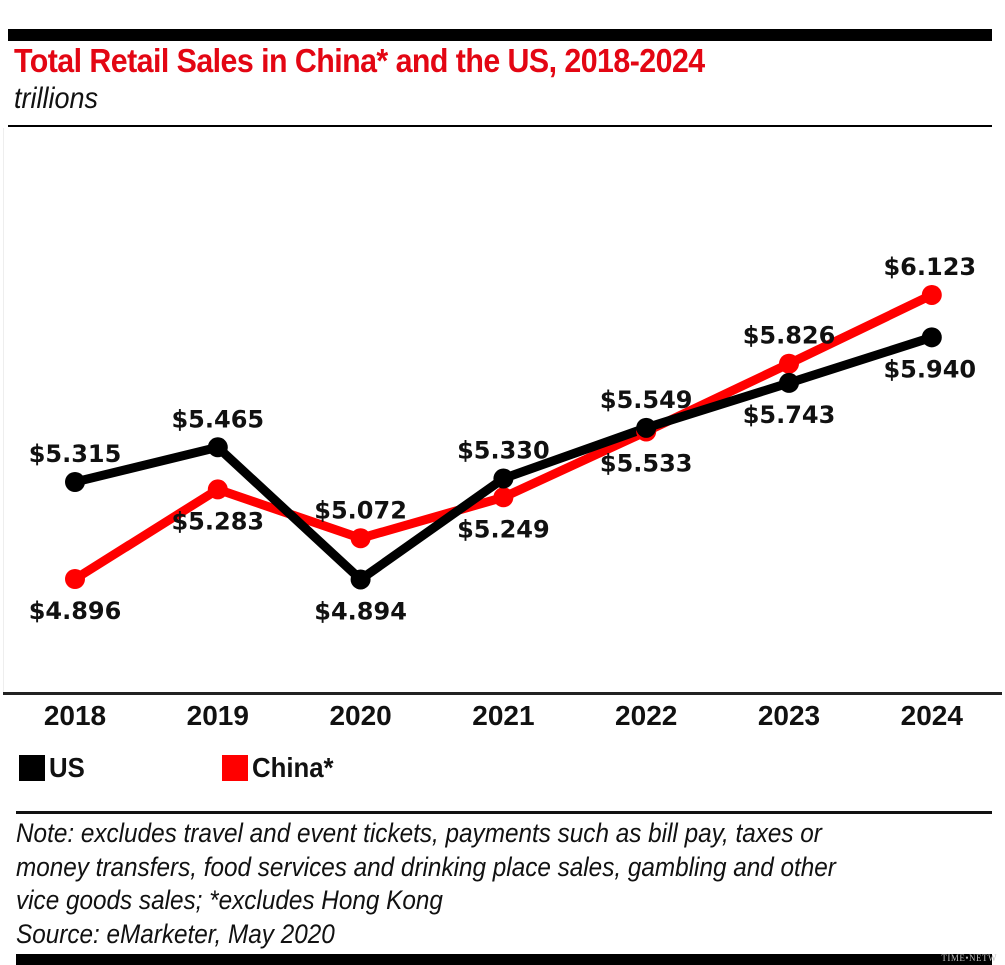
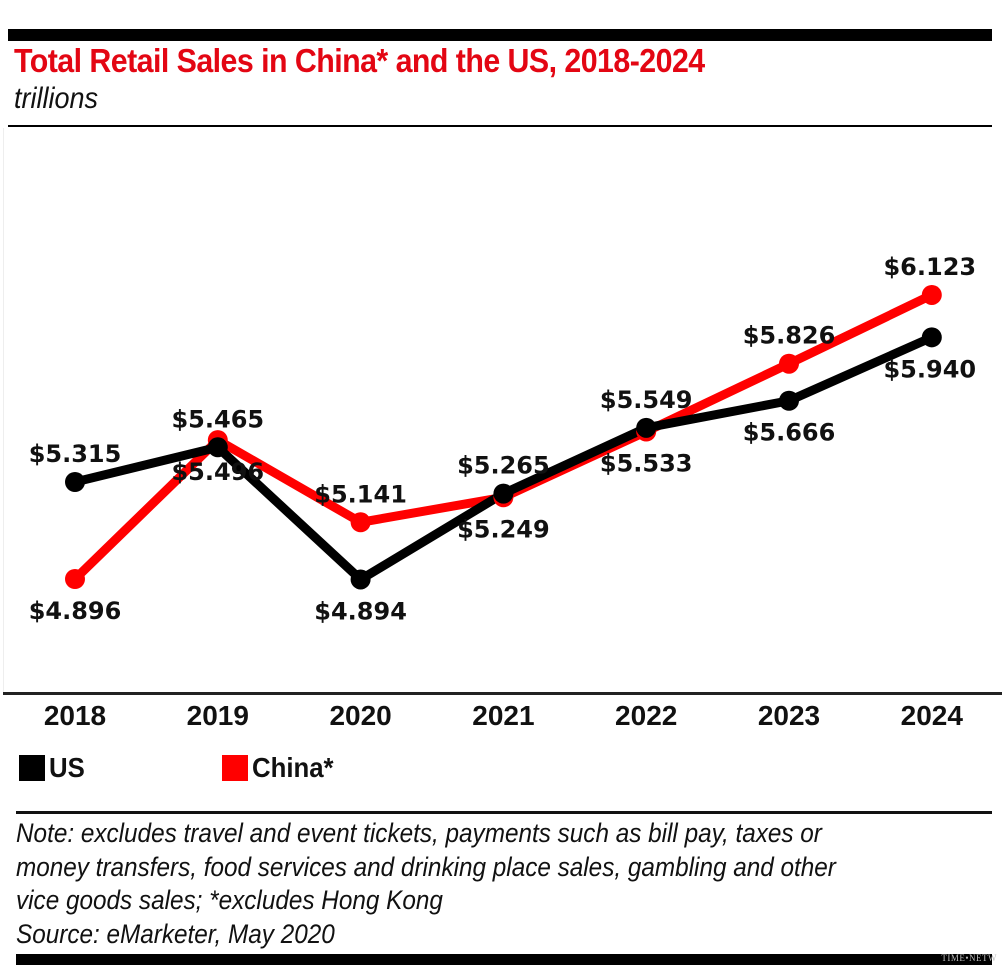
China*/2019: $5.283 -> $5.496
China*/2020: $5.072 -> $5.141
US/2021: $5.330 -> $5.265
US/2023: $5.743 -> $5.666
